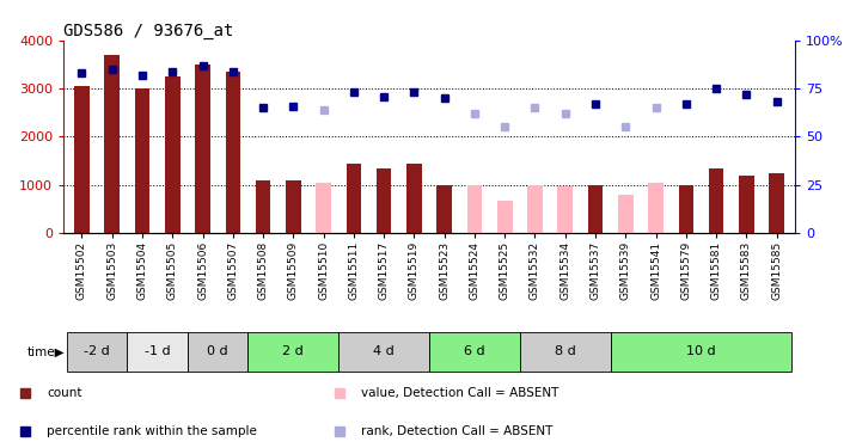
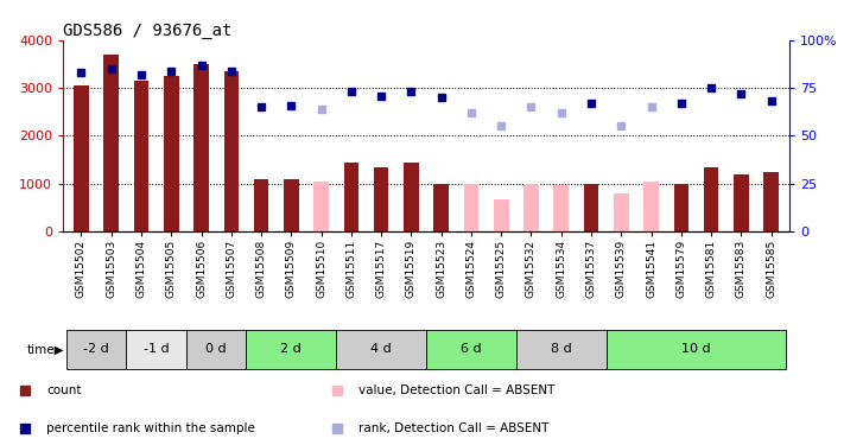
GSM15504: 3000 -> 3150
